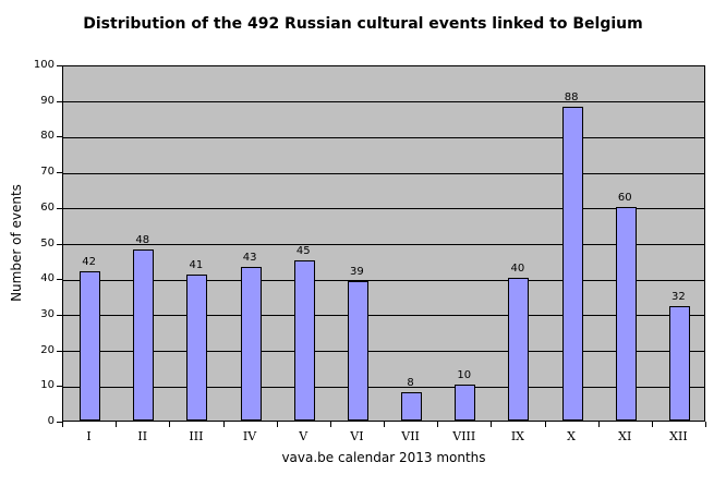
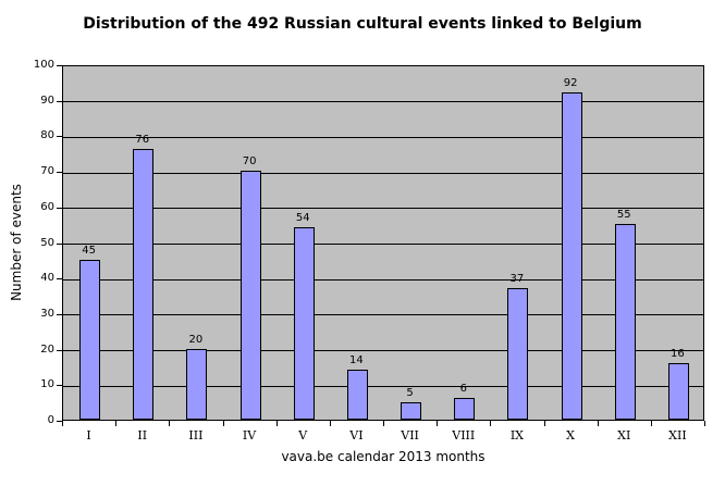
I: 42 -> 45
II: 48 -> 76
III: 41 -> 20
IV: 43 -> 70
V: 45 -> 54
VI: 39 -> 14
VII: 8 -> 5
VIII: 10 -> 6
IX: 40 -> 37
X: 88 -> 92
XI: 60 -> 55
XII: 32 -> 16
